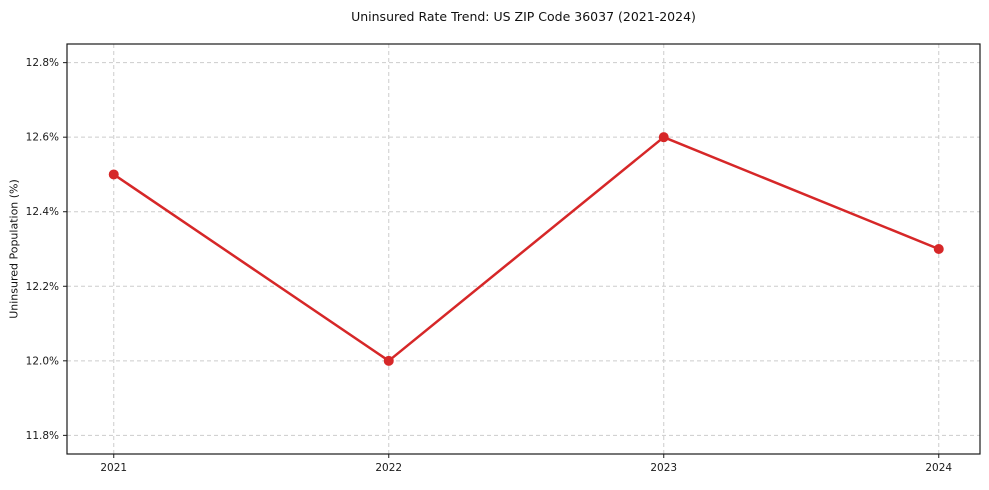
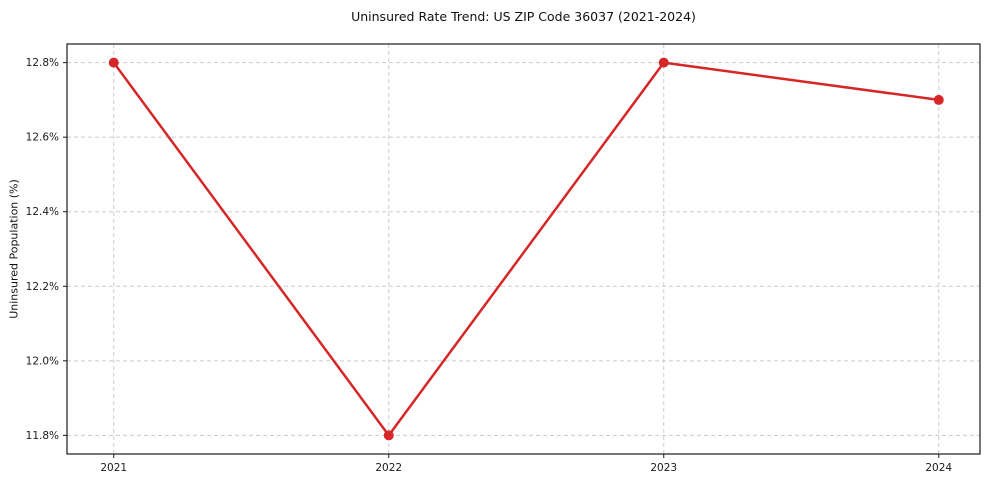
2021: 12.5% -> 12.8%
2022: 12.0% -> 11.8%
2023: 12.6% -> 12.8%
2024: 12.3% -> 12.7%
